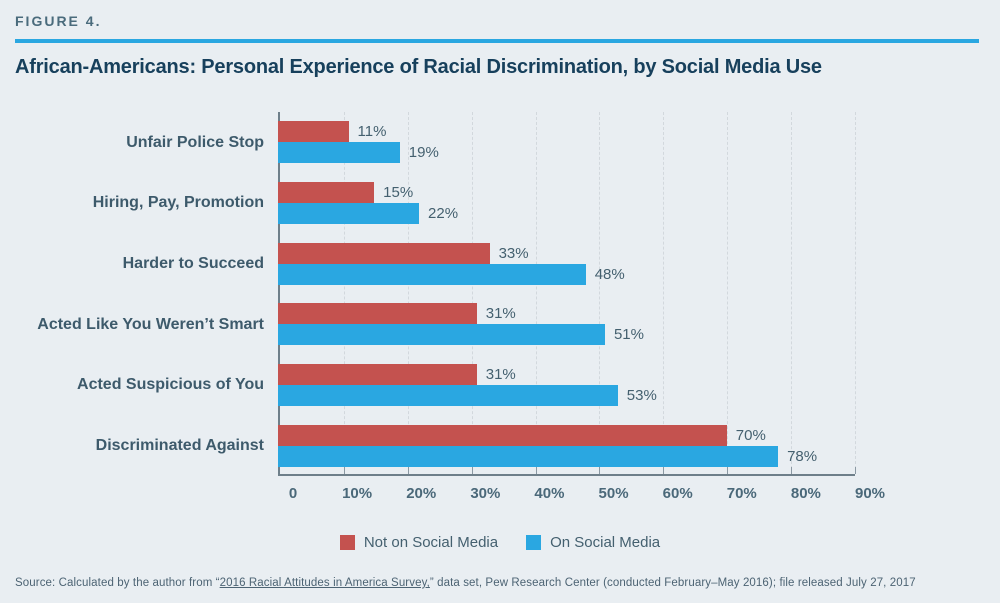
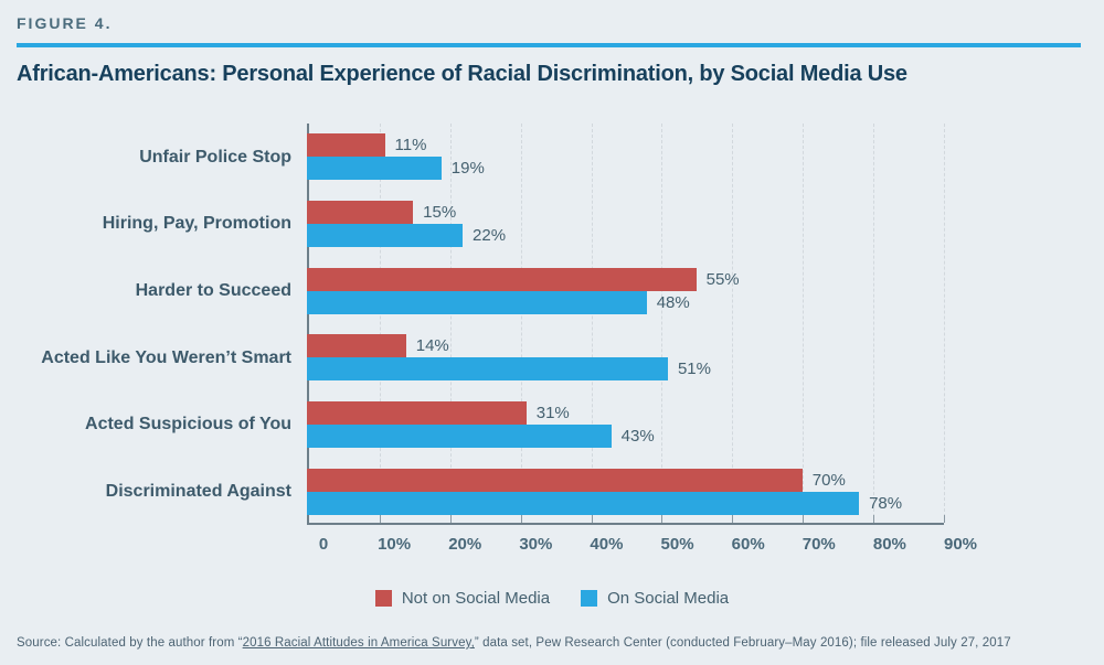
Not on Social Media/Harder to Succeed: 33% -> 55%
Not on Social Media/Acted Like You Weren’t Smart: 31% -> 14%
On Social Media/Acted Suspicious of You: 53% -> 43%
